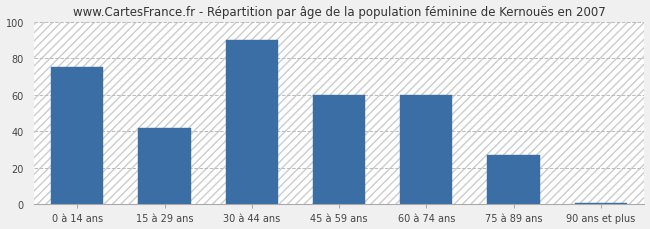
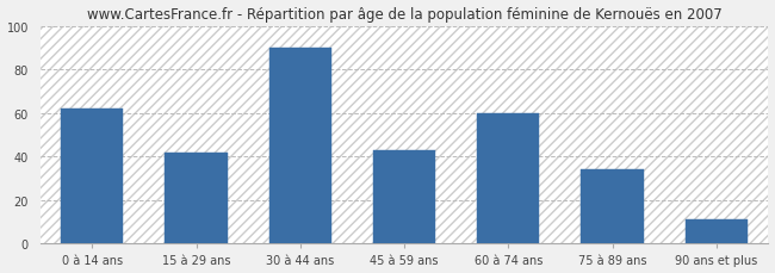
0 à 14 ans: 75 -> 62
45 à 59 ans: 60 -> 43
75 à 89 ans: 27 -> 34
90 ans et plus: 1 -> 11
